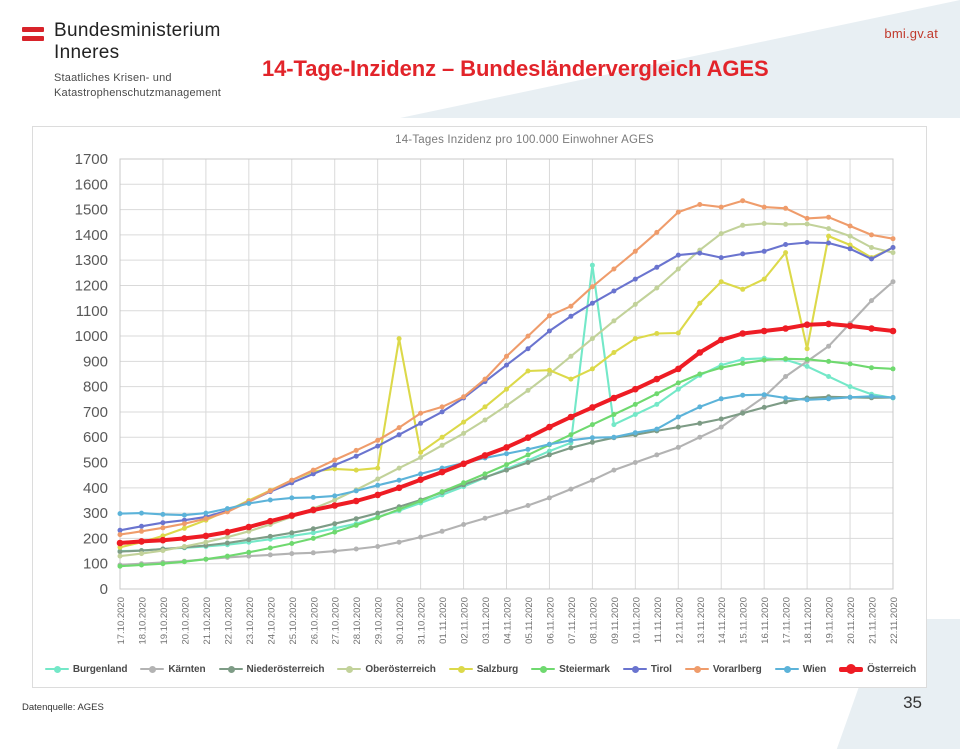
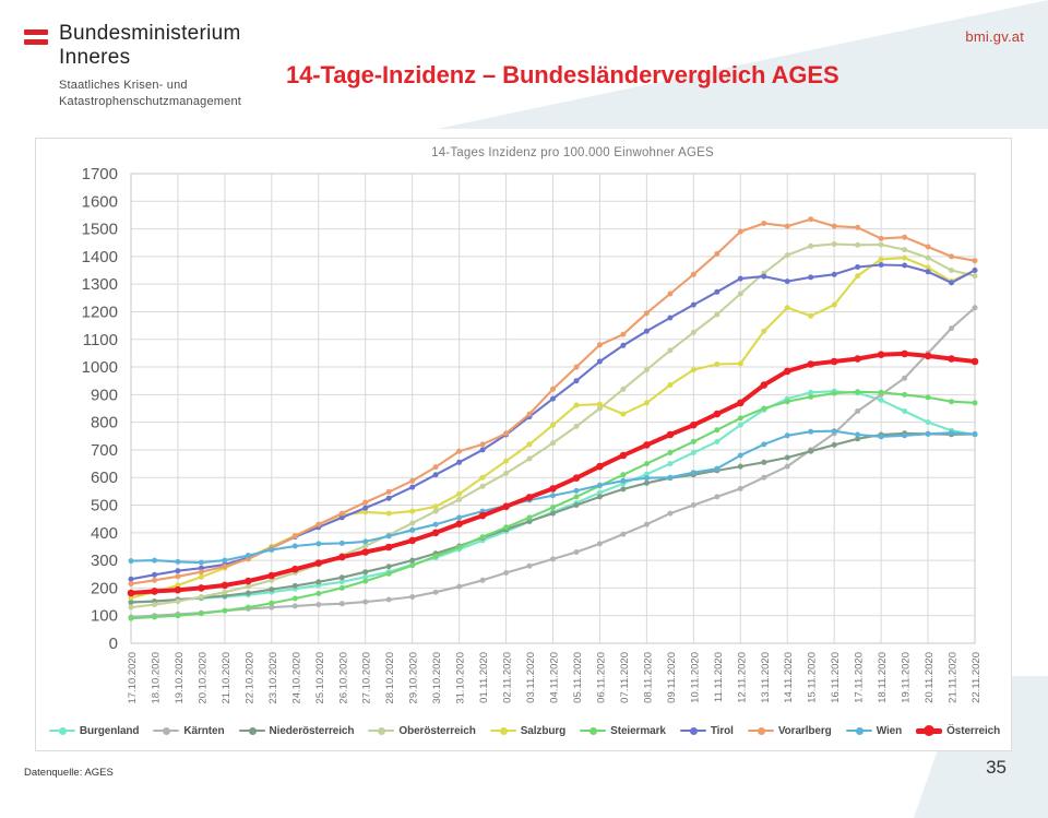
Salzburg/30.10.2020: 990 -> 500
Burgenland/08.11.2020: 1280 -> 610
Salzburg/18.11.2020: 950 -> 1390
